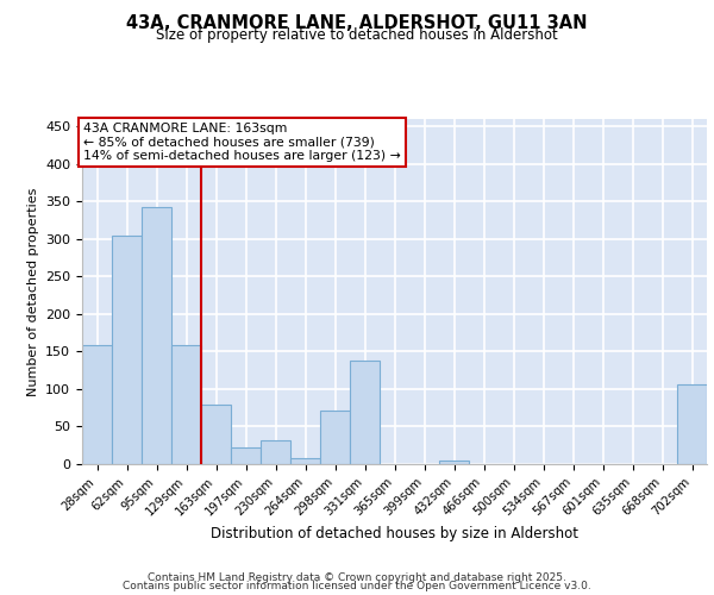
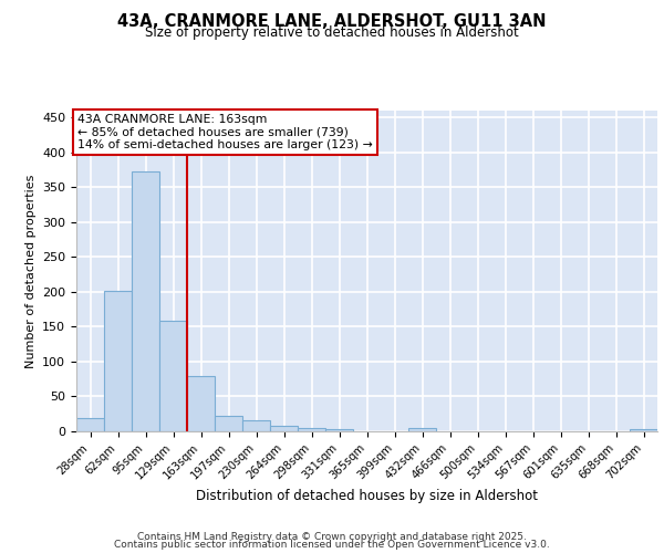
28sqm: 158 -> 19
62sqm: 304 -> 202
95sqm: 342 -> 372
230sqm: 32 -> 16
298sqm: 72 -> 5
331sqm: 138 -> 3
702sqm: 106 -> 3
